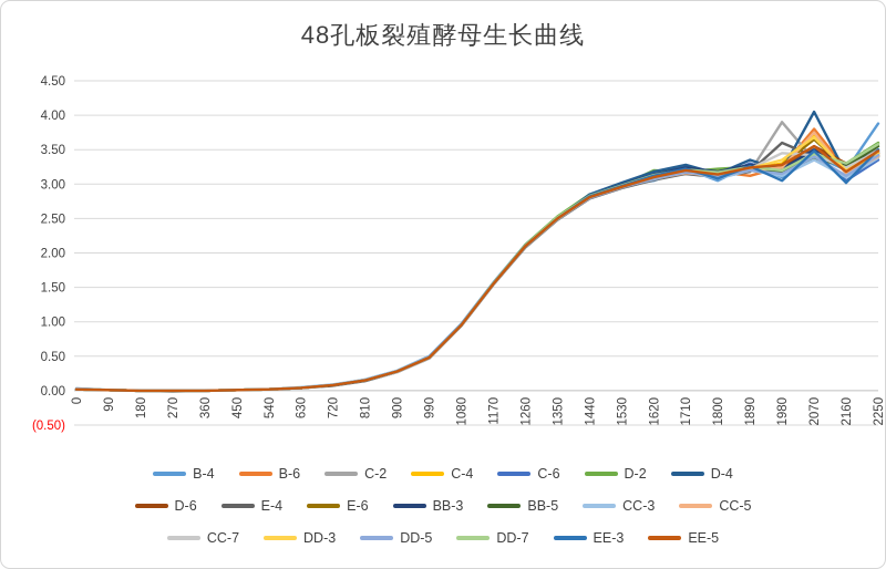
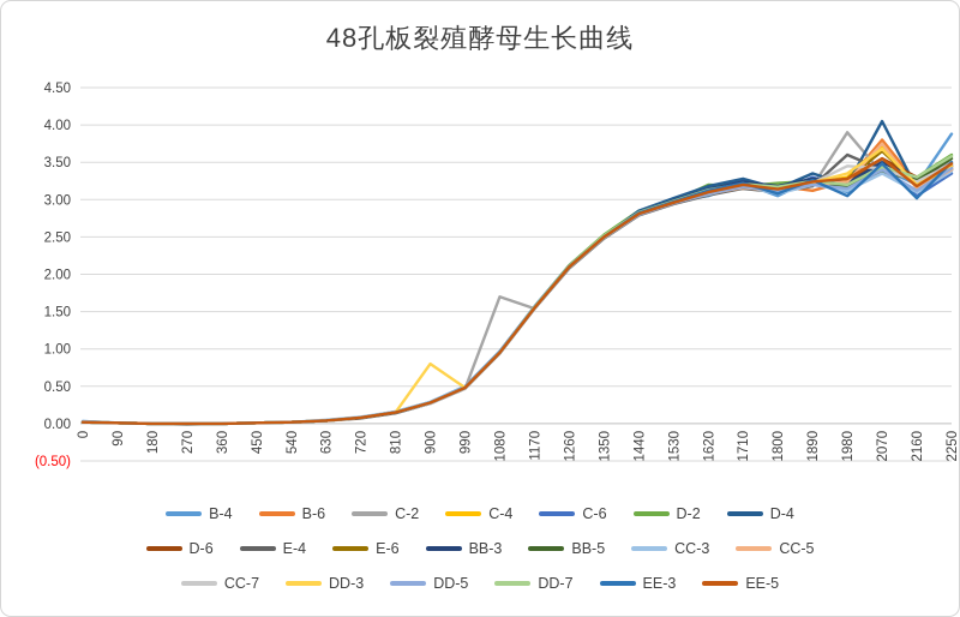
DD-3/900: 0.3 -> 0.8
C-2/1080: 0.9 -> 1.7
